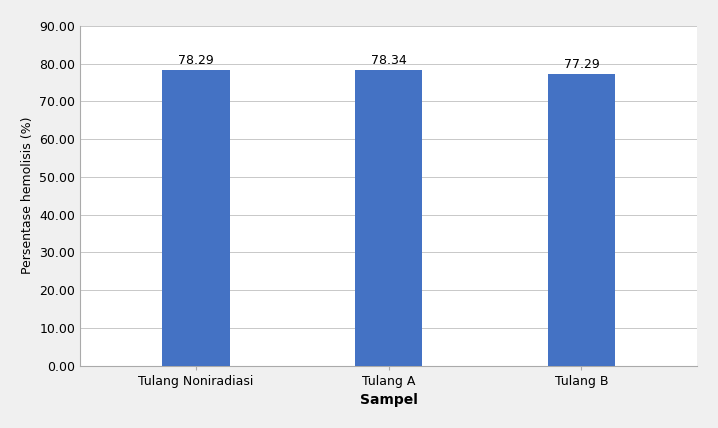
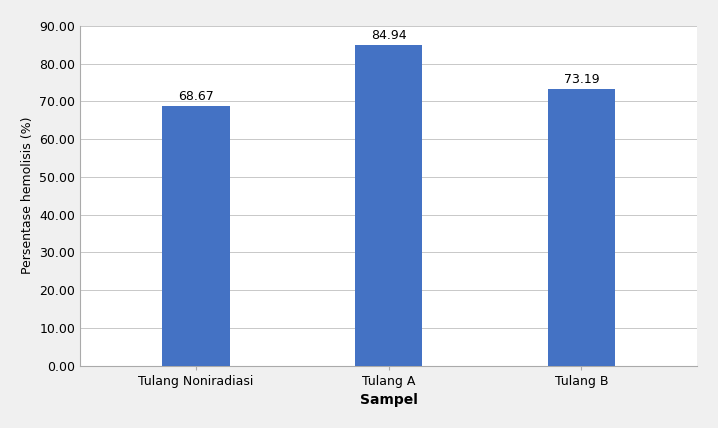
Tulang Noniradiasi: 78.29 -> 68.67
Tulang A: 78.34 -> 84.94
Tulang B: 77.29 -> 73.19
